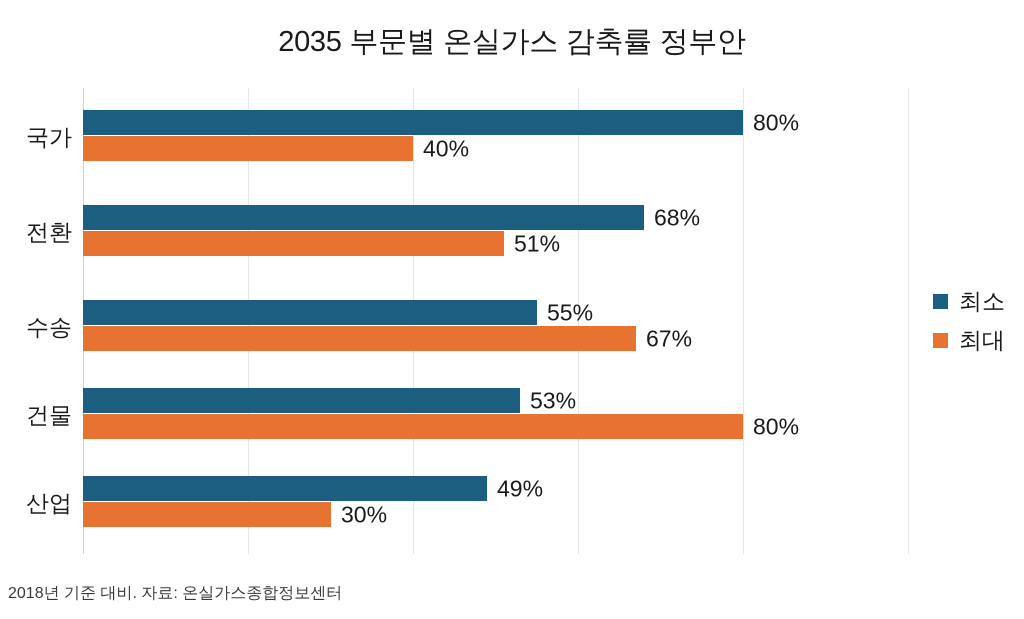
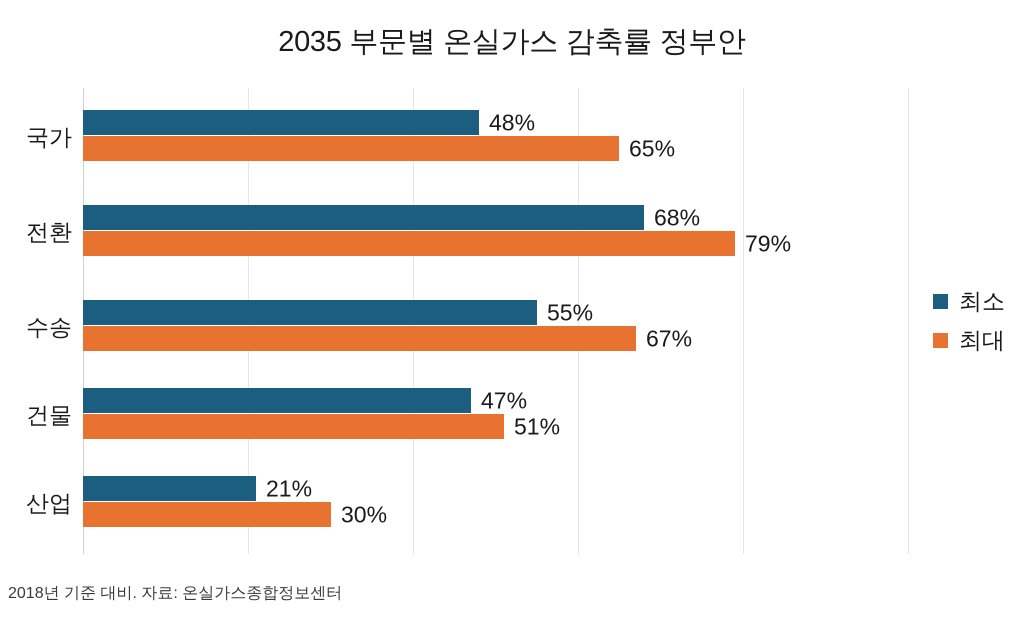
최소/국가: 80% -> 48%
최대/국가: 40% -> 65%
최대/전환: 51% -> 79%
최소/건물: 53% -> 47%
최대/건물: 80% -> 51%
최소/산업: 49% -> 21%
